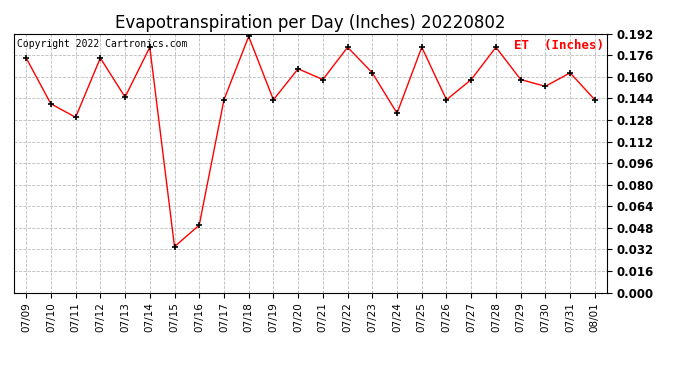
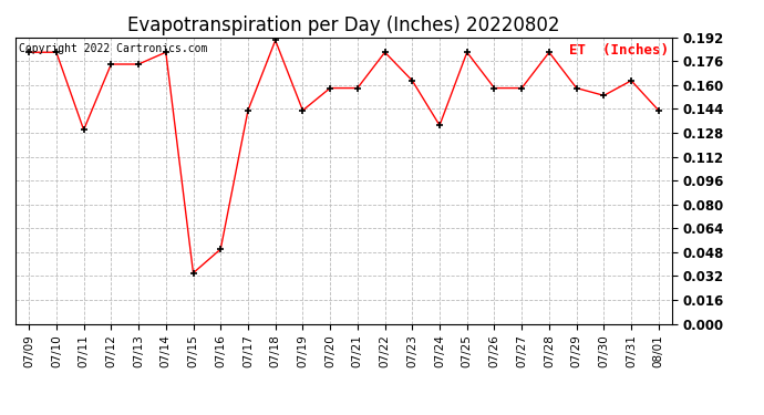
07/09: 0.174 -> 0.182
07/10: 0.140 -> 0.182
07/13: 0.145 -> 0.174
07/20: 0.166 -> 0.158
07/26: 0.143 -> 0.158
